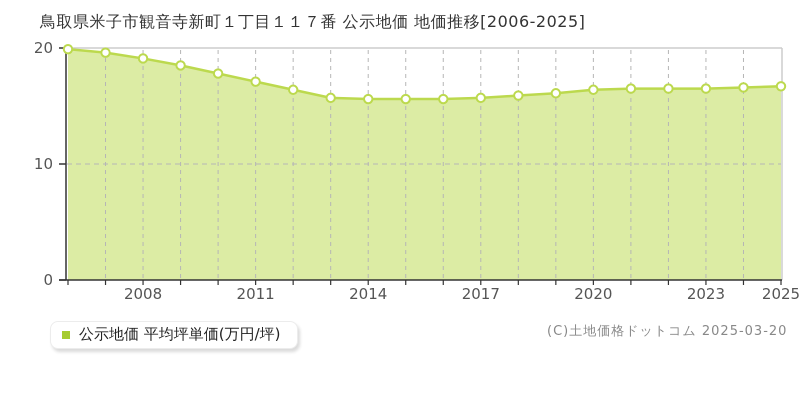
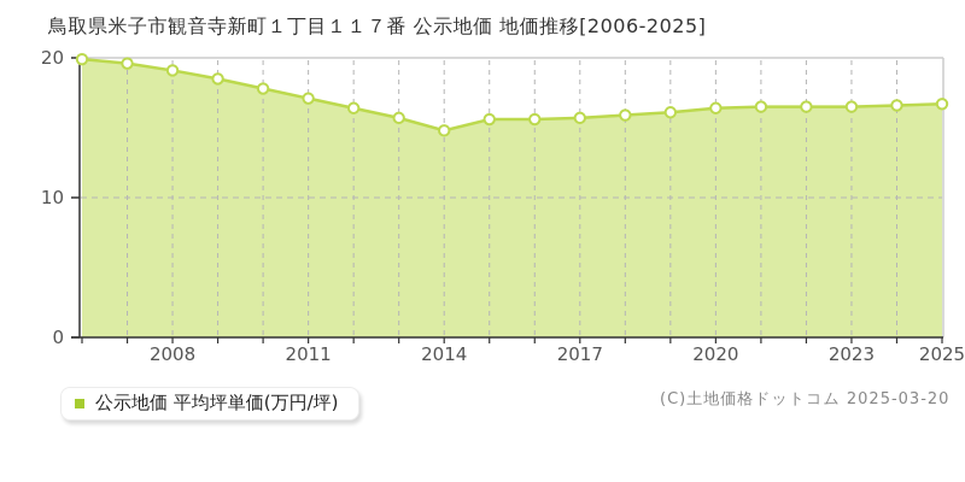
2014: 15.6 -> 14.8
